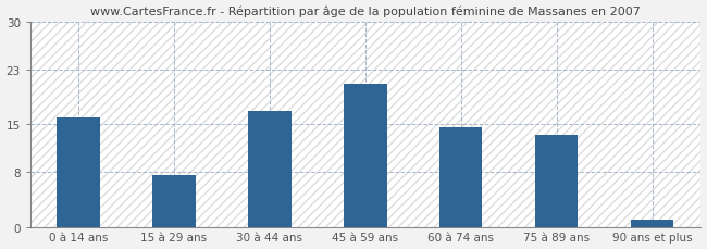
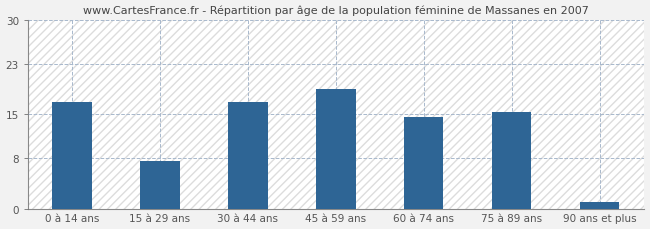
0 à 14 ans: 16.0 -> 17.0
45 à 59 ans: 21.0 -> 19.0
75 à 89 ans: 13.5 -> 15.4
